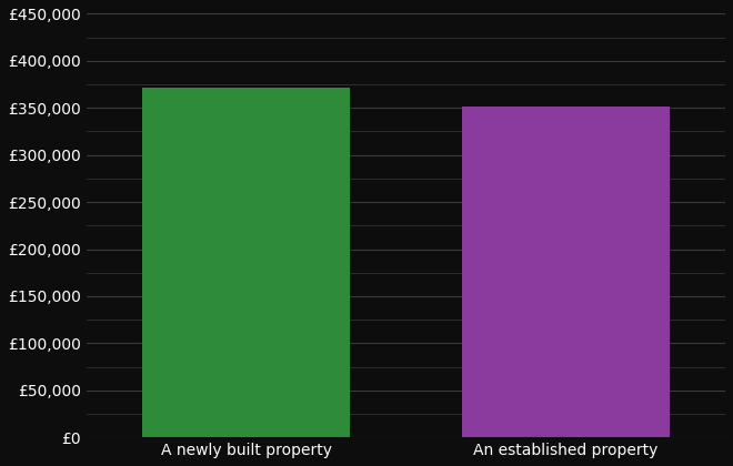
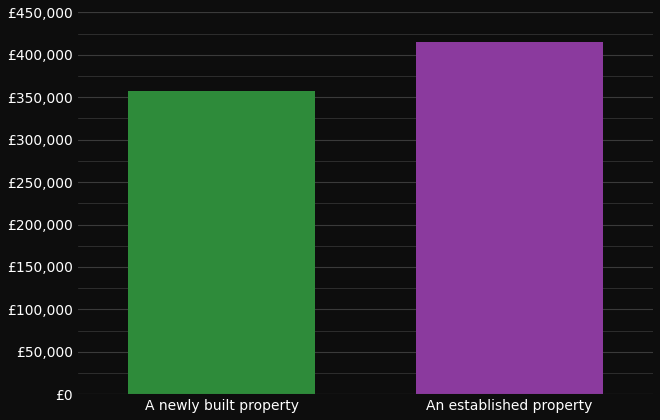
A newly built property: £372,000 -> £357,000
An established property: £352,000 -> £415,000
